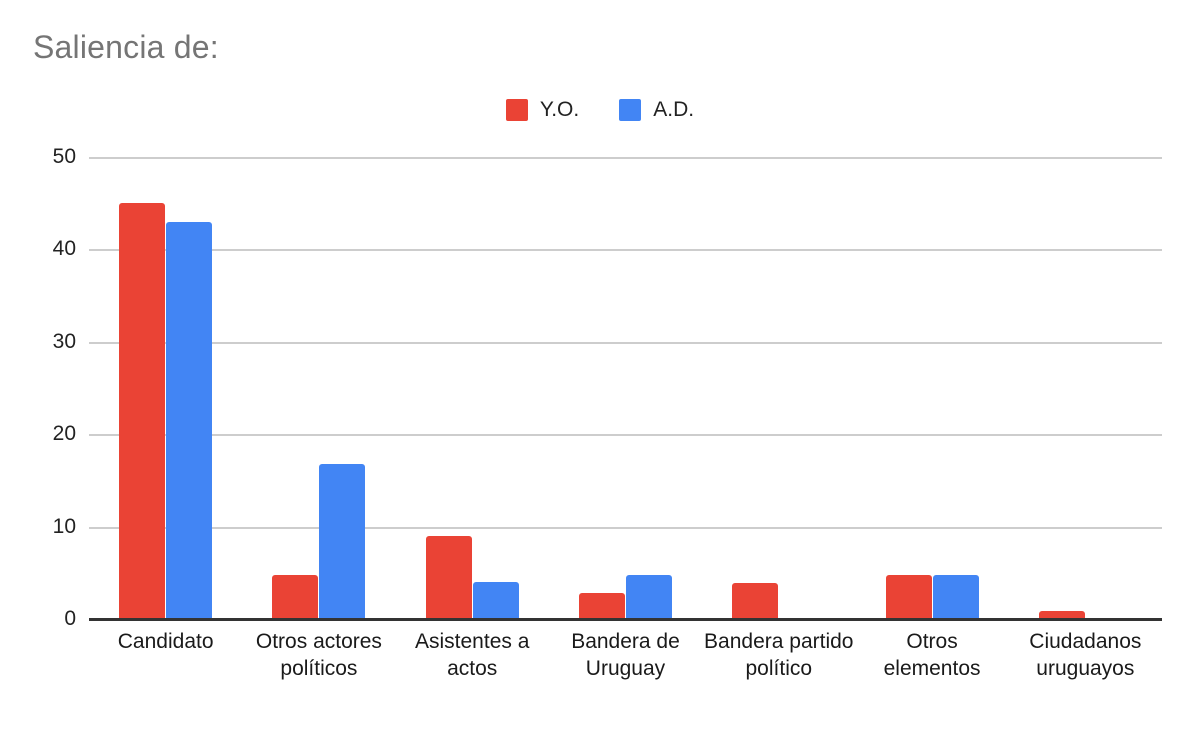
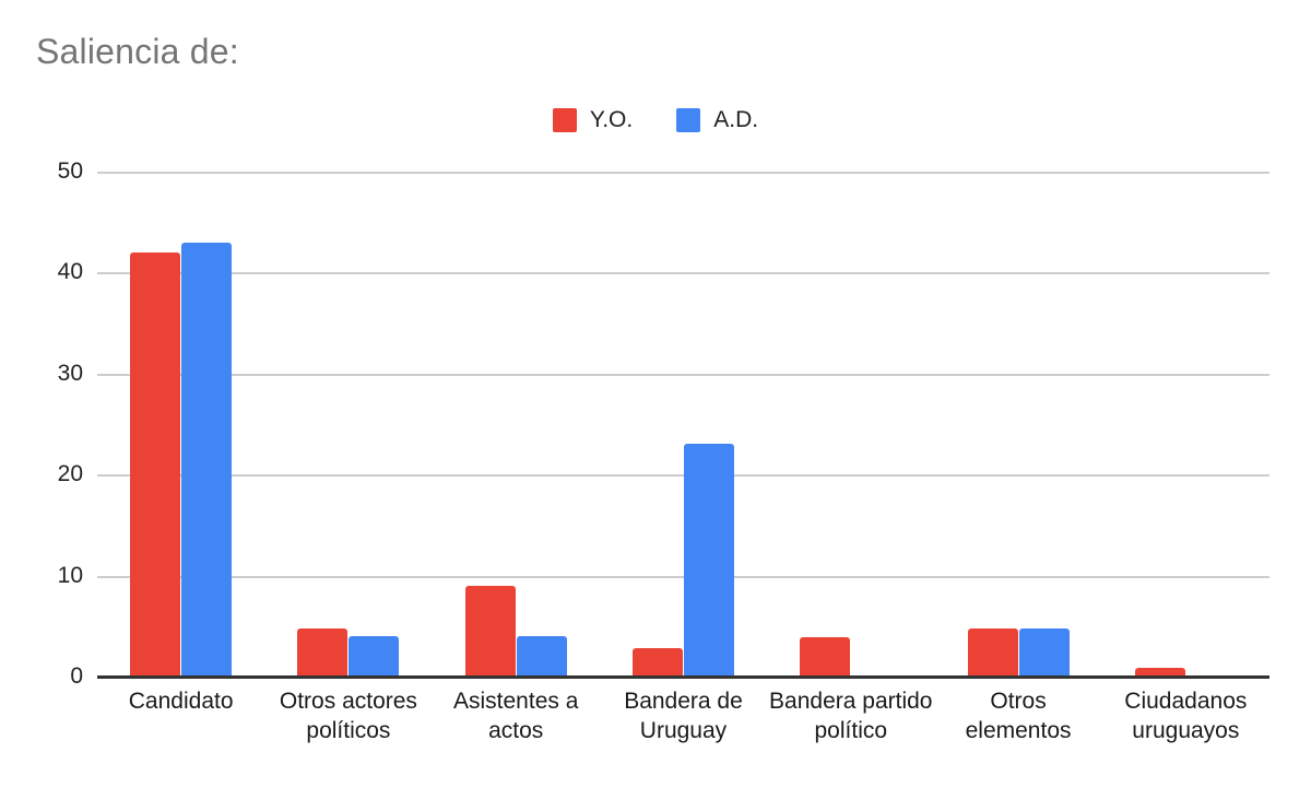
Y.O./Candidato: 45 -> 42
A.D./Otros actores políticos: 17 -> 4
A.D./Bandera de Uruguay: 5 -> 23
